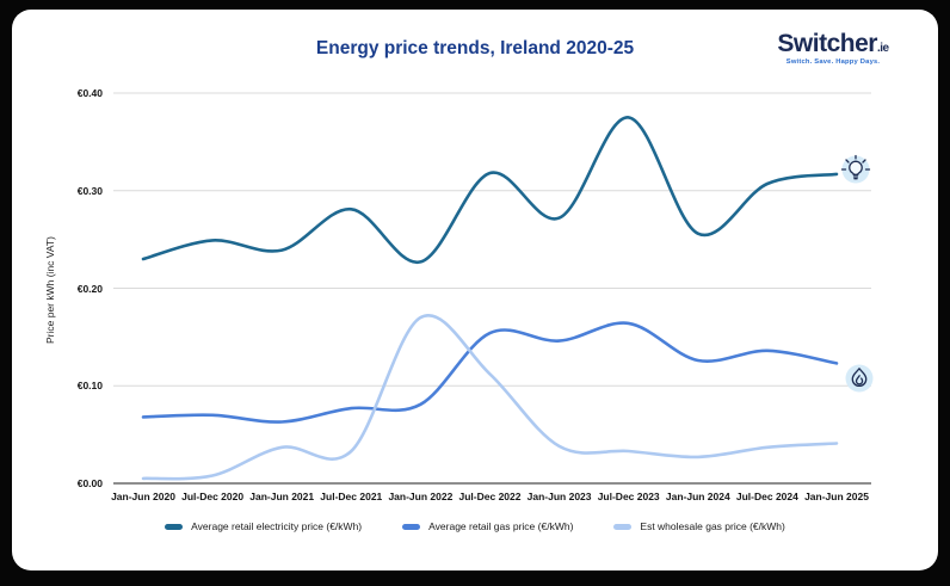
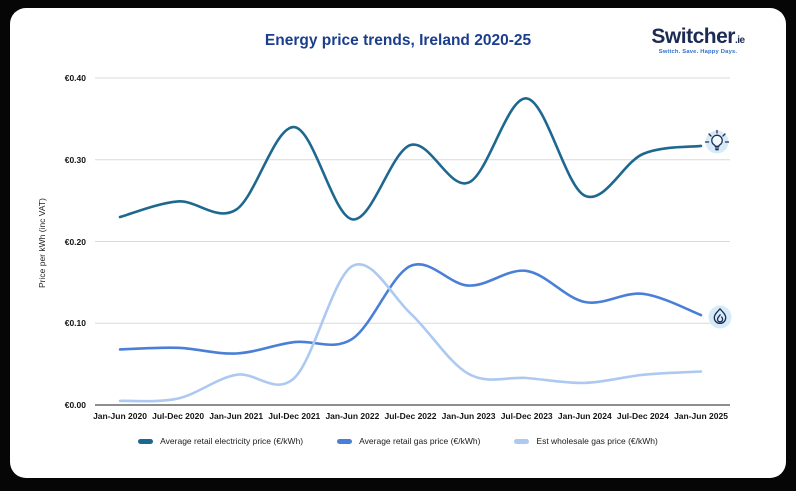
Average retail electricity price (€/kWh)/Jul-Dec 2021: €0.28 -> €0.34
Average retail gas price (€/kWh)/Jul-Dec 2022: €0.15 -> €0.17
Average retail gas price (€/kWh)/Jan-Jun 2025: €0.12 -> €0.11
